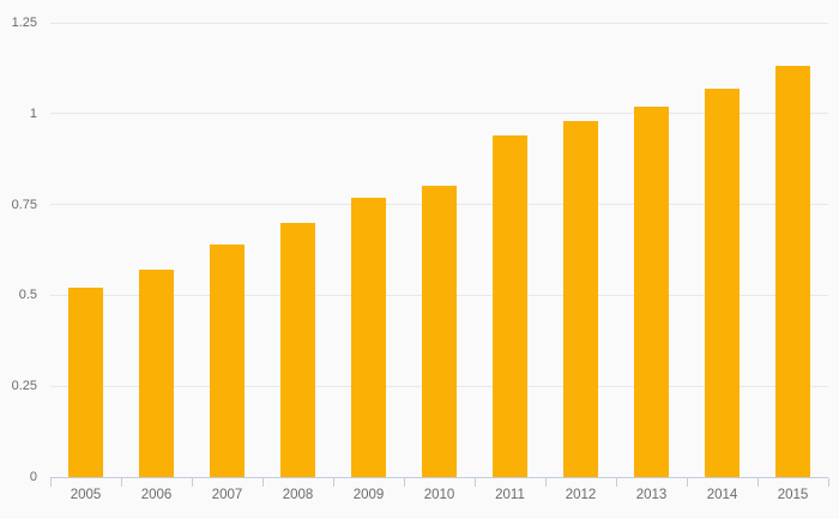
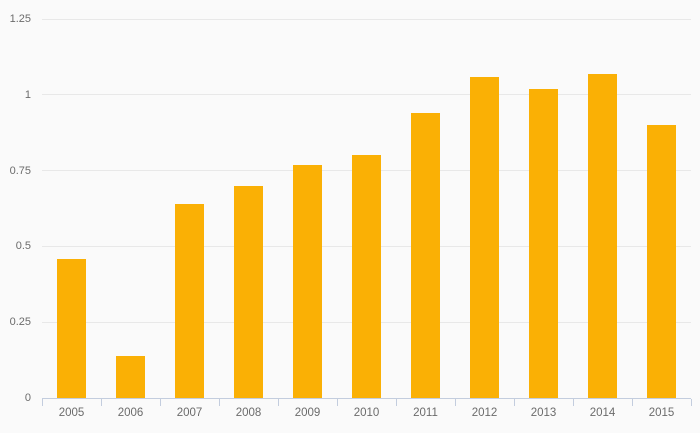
2005: 0.52 -> 0.46
2006: 0.57 -> 0.14
2012: 0.98 -> 1.06
2015: 1.13 -> 0.90
